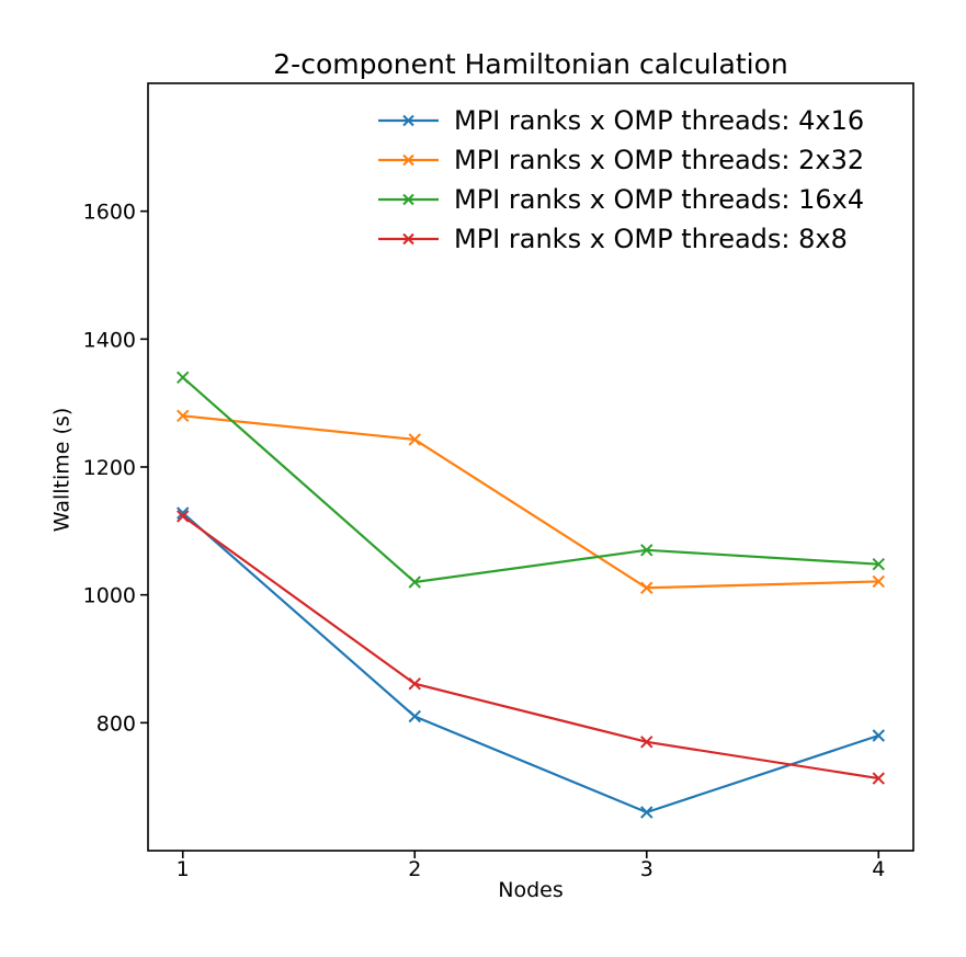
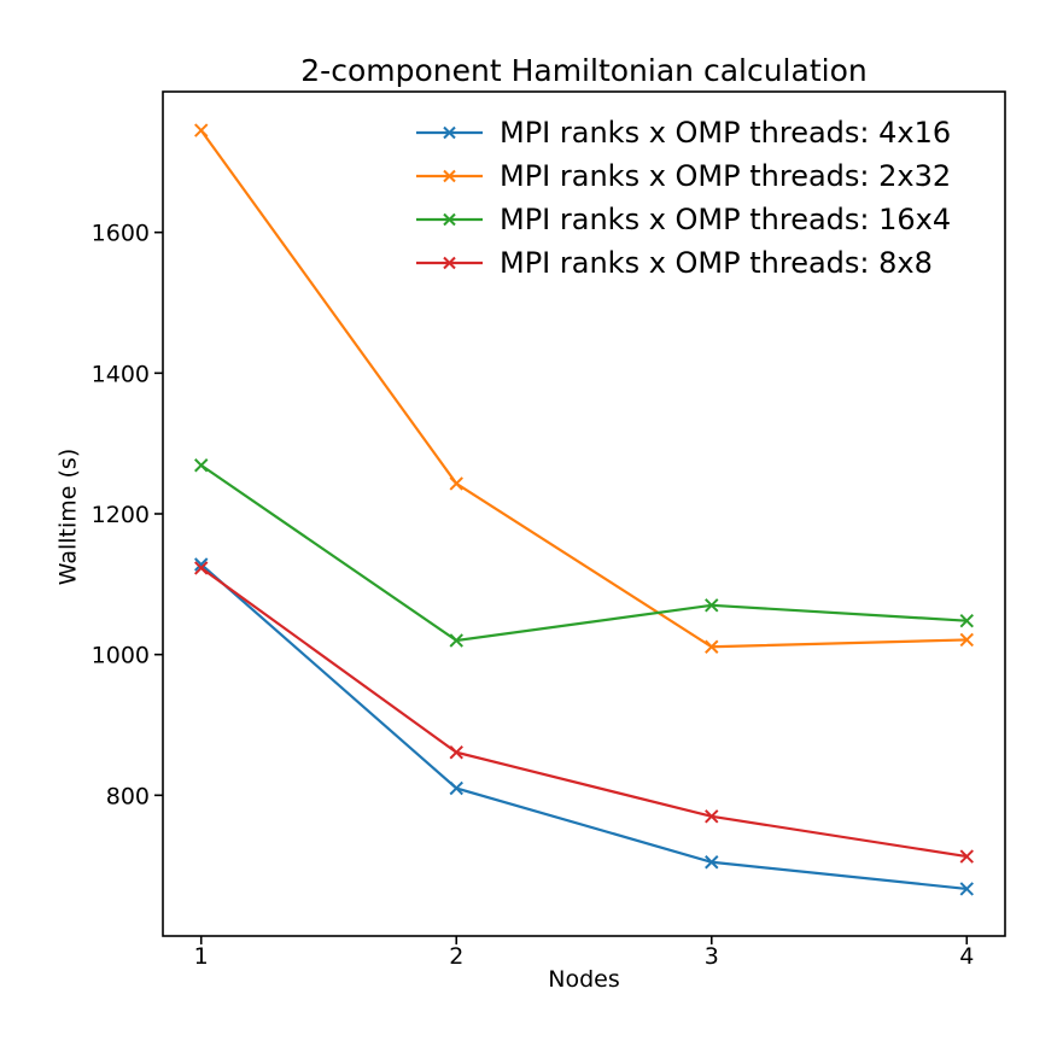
MPI ranks x OMP threads: 2x32/1: 1280 -> 1740
MPI ranks x OMP threads: 16x4/1: 1340 -> 1270
MPI ranks x OMP threads: 4x16/3: 660 -> 700
MPI ranks x OMP threads: 4x16/4: 780 -> 670
